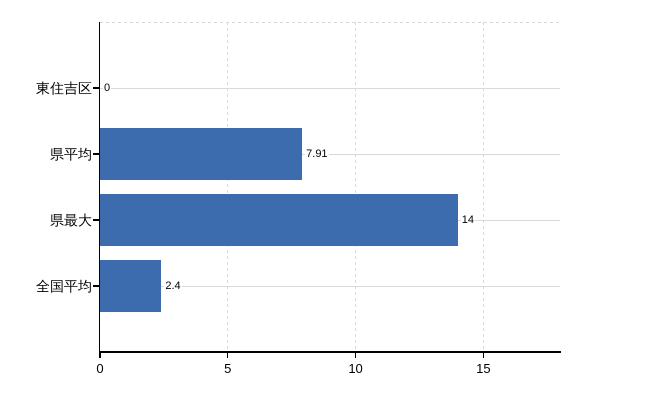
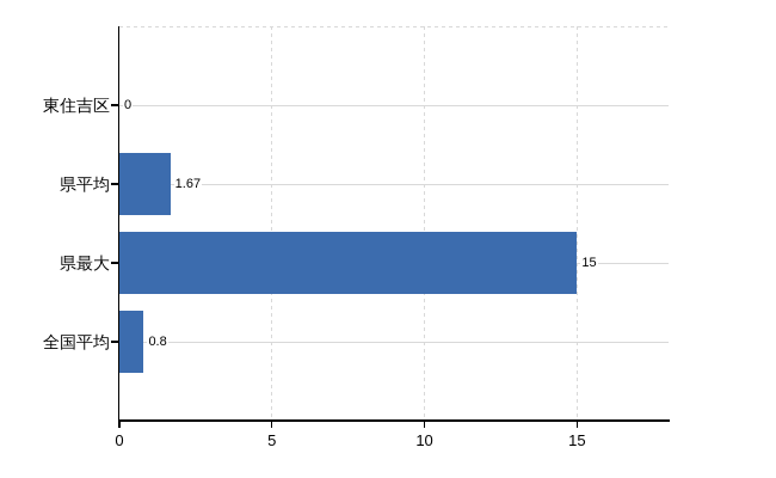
県平均: 7.91 -> 1.67
県最大: 14 -> 15
全国平均: 2.4 -> 0.8
